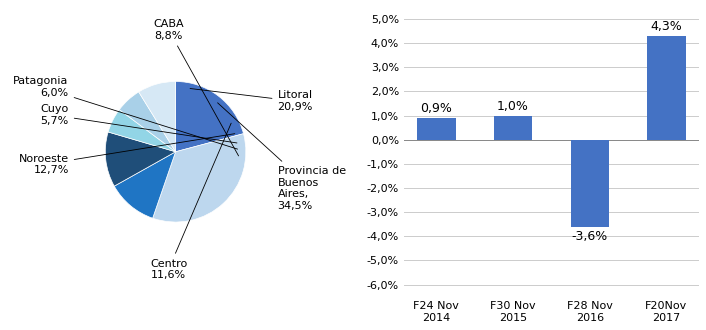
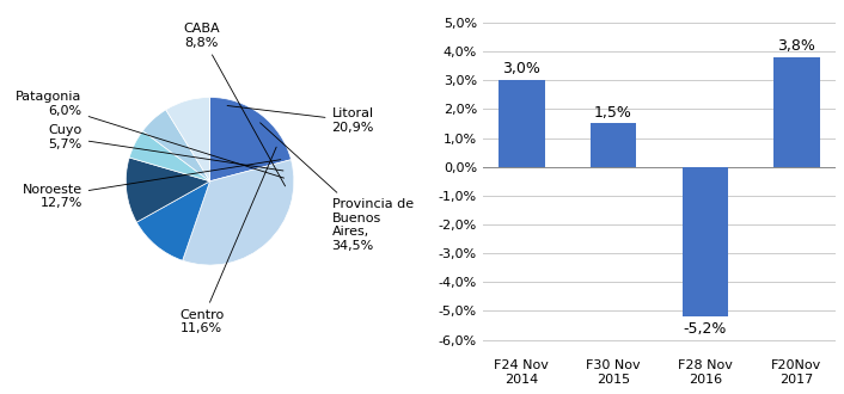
F24 Nov 2014: 0,9% -> 3,0%
F30 Nov 2015: 1,0% -> 1,5%
F28 Nov 2016: -3,6% -> -5,2%
F20Nov 2017: 4,3% -> 3,8%
